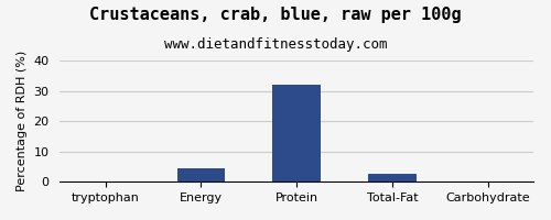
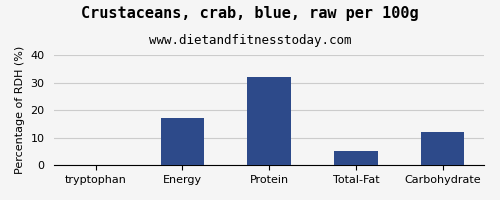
Energy: 4.5 -> 17.0
Total-Fat: 2.5 -> 5.0
Carbohydrate: 0.2 -> 12.0
